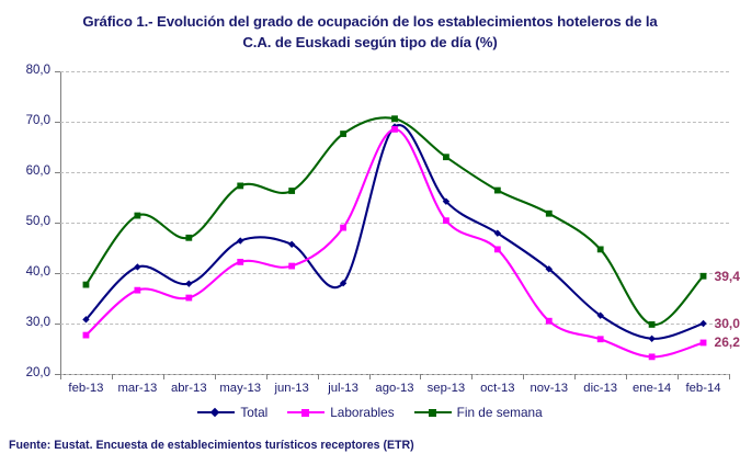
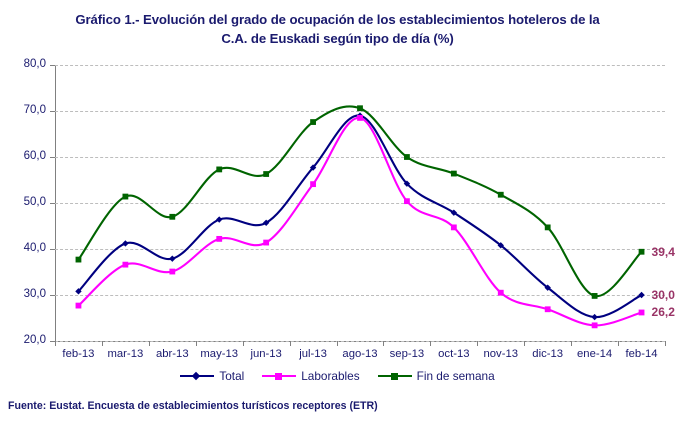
Total/jul-13: 38 -> 58
Laborables/jul-13: 49 -> 54
Fin de semana/sep-13: 63 -> 60
Total/ene-14: 27 -> 25
